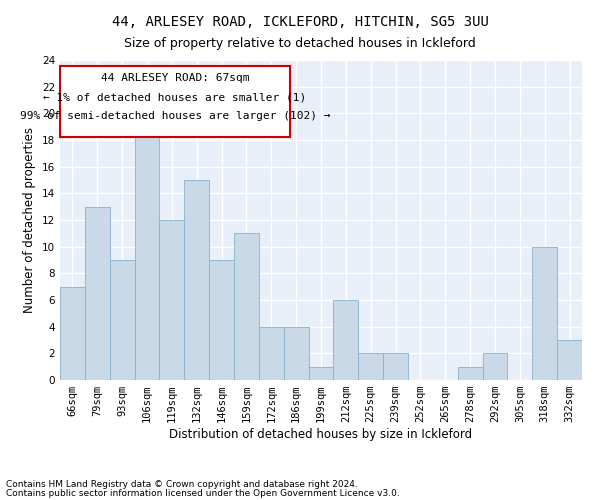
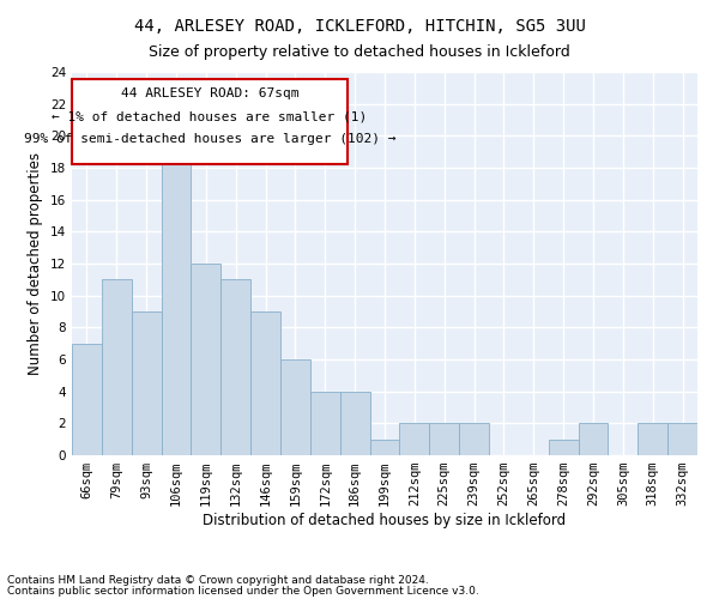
79sqm: 13 -> 11
132sqm: 15 -> 11
159sqm: 11 -> 6
212sqm: 6 -> 2
318sqm: 10 -> 2
332sqm: 3 -> 2
